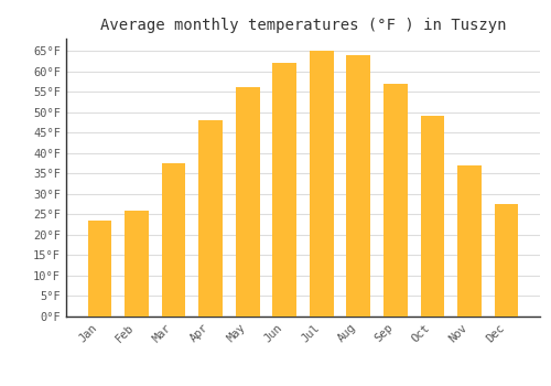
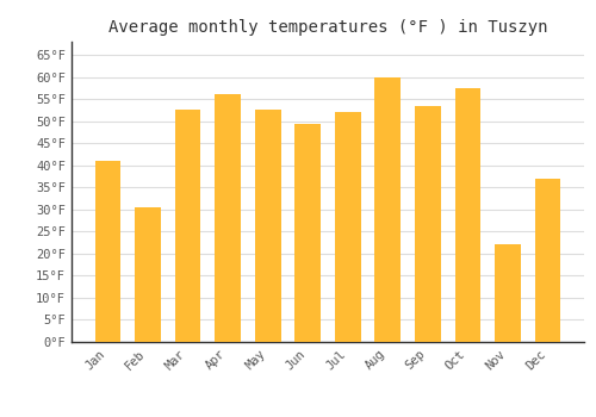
Jan: 23.5°F -> 41.0°F
Feb: 26.0°F -> 30.5°F
Mar: 37.5°F -> 52.5°F
Apr: 48.0°F -> 56.0°F
May: 56.0°F -> 52.5°F
Jun: 62.0°F -> 49.5°F
Jul: 65.0°F -> 52.0°F
Aug: 64.0°F -> 60.0°F
Sep: 57.0°F -> 53.5°F
Oct: 49.0°F -> 57.5°F
Nov: 37.0°F -> 22.0°F
Dec: 27.5°F -> 37.0°F
